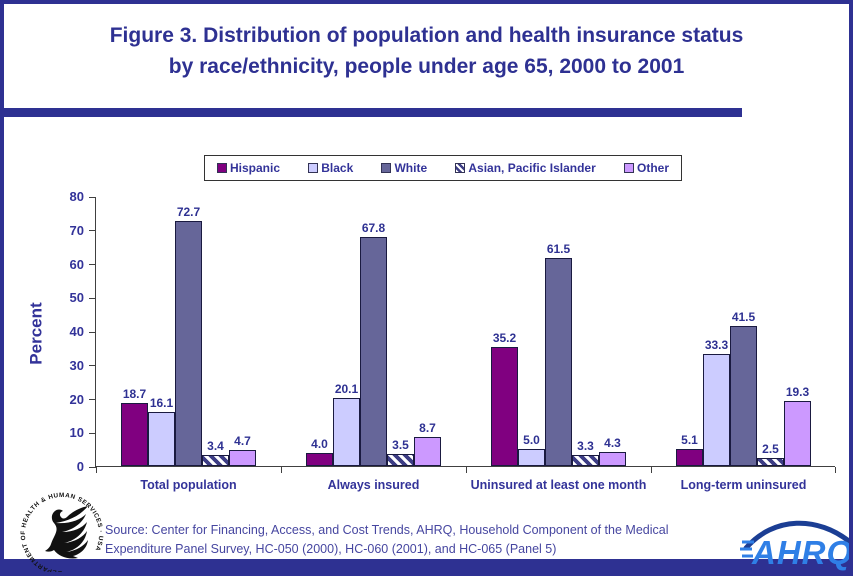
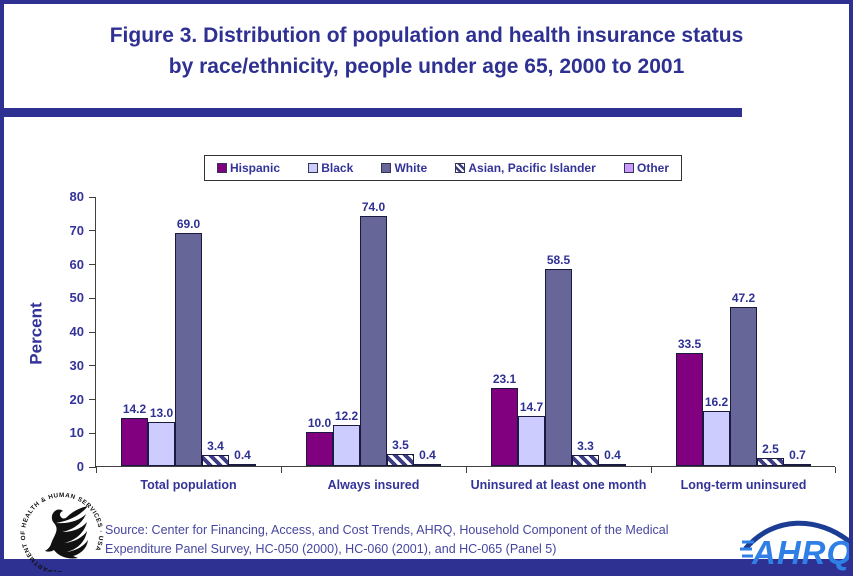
Hispanic/Total population: 18.7 -> 14.2
Black/Total population: 16.1 -> 13.0
White/Total population: 72.7 -> 69.0
Other/Total population: 4.7 -> 0.4
Hispanic/Always insured: 4.0 -> 10.0
Black/Always insured: 20.1 -> 12.2
White/Always insured: 67.8 -> 74.0
Other/Always insured: 8.7 -> 0.4
Hispanic/Uninsured at least one month: 35.2 -> 23.1
Black/Uninsured at least one month: 5.0 -> 14.7
White/Uninsured at least one month: 61.5 -> 58.5
Other/Uninsured at least one month: 4.3 -> 0.4
Hispanic/Long-term uninsured: 5.1 -> 33.5
Black/Long-term uninsured: 33.3 -> 16.2
White/Long-term uninsured: 41.5 -> 47.2
Other/Long-term uninsured: 19.3 -> 0.7
